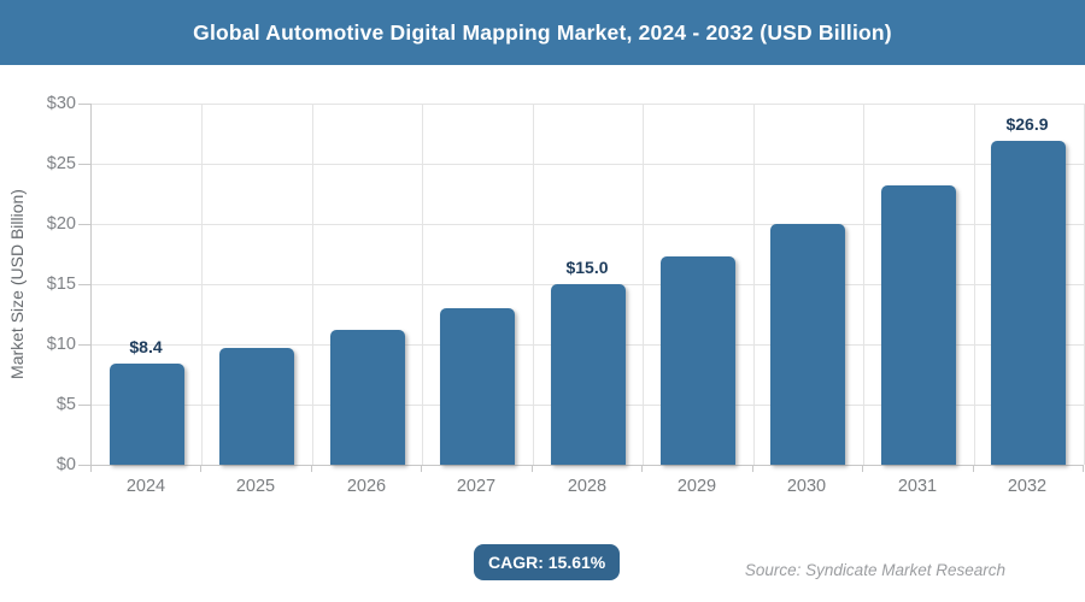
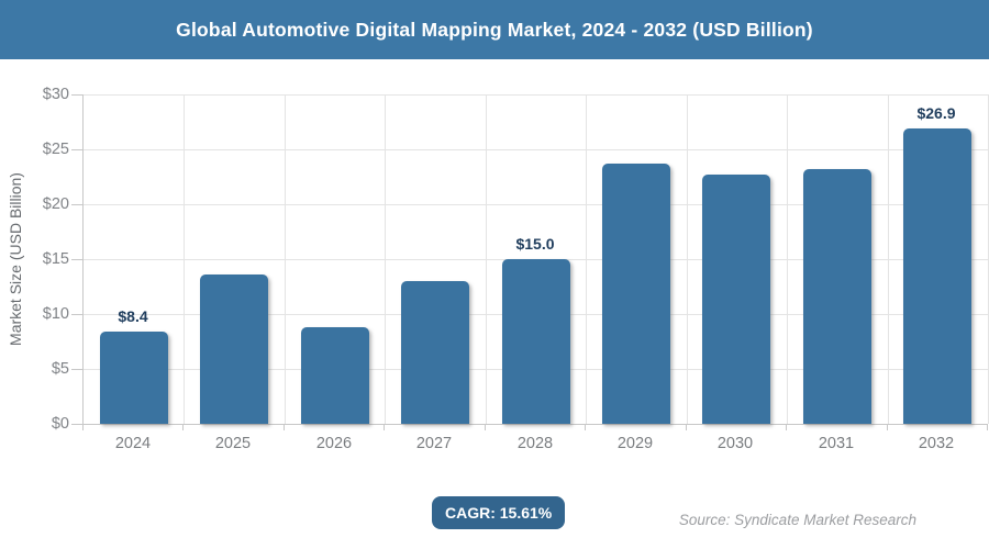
2025: $9.7 -> $13.6
2026: $11.2 -> $8.8
2029: $17.3 -> $23.7
2030: $20.0 -> $22.7
